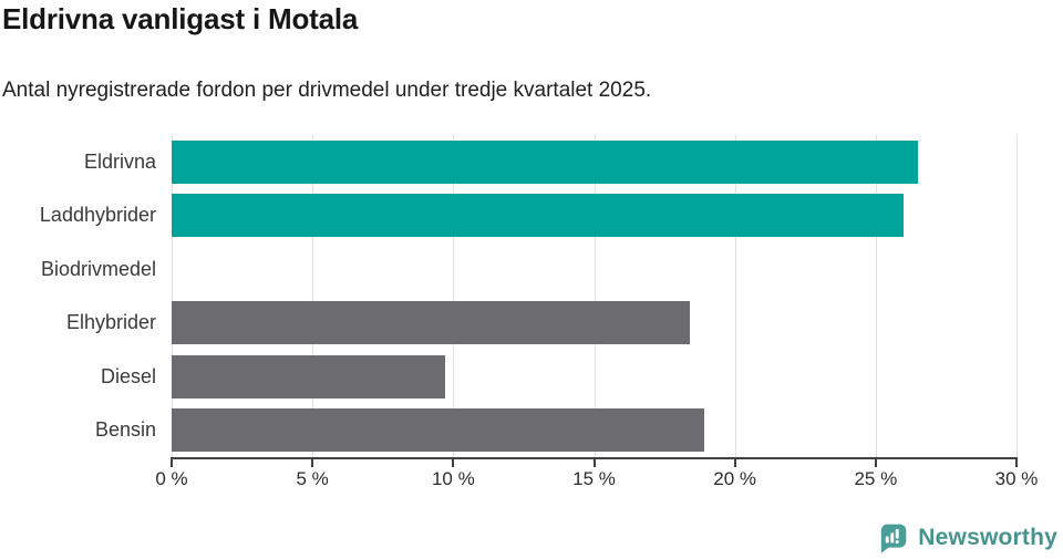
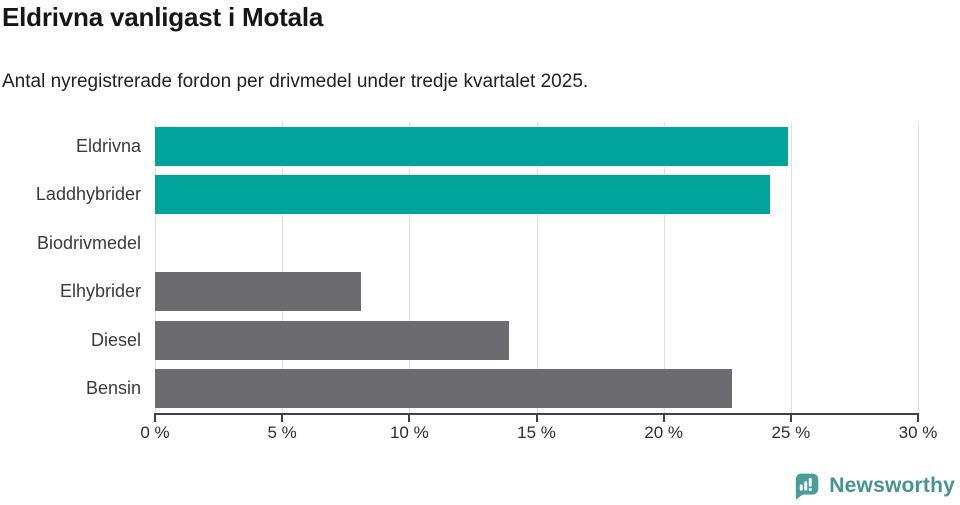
Eldrivna: 26.5% -> 24.9%
Laddhybrider: 26.0% -> 24.2%
Elhybrider: 18.4% -> 8.1%
Diesel: 9.7% -> 13.9%
Bensin: 18.9% -> 22.7%
